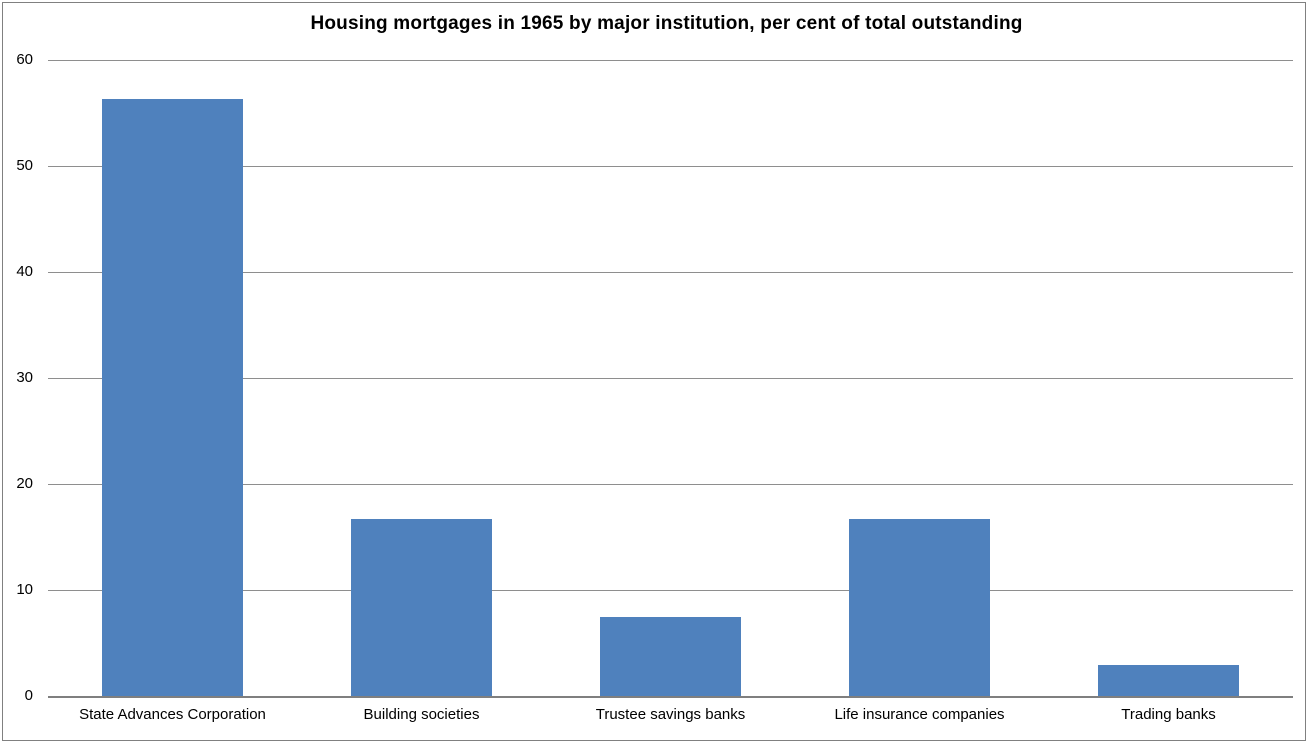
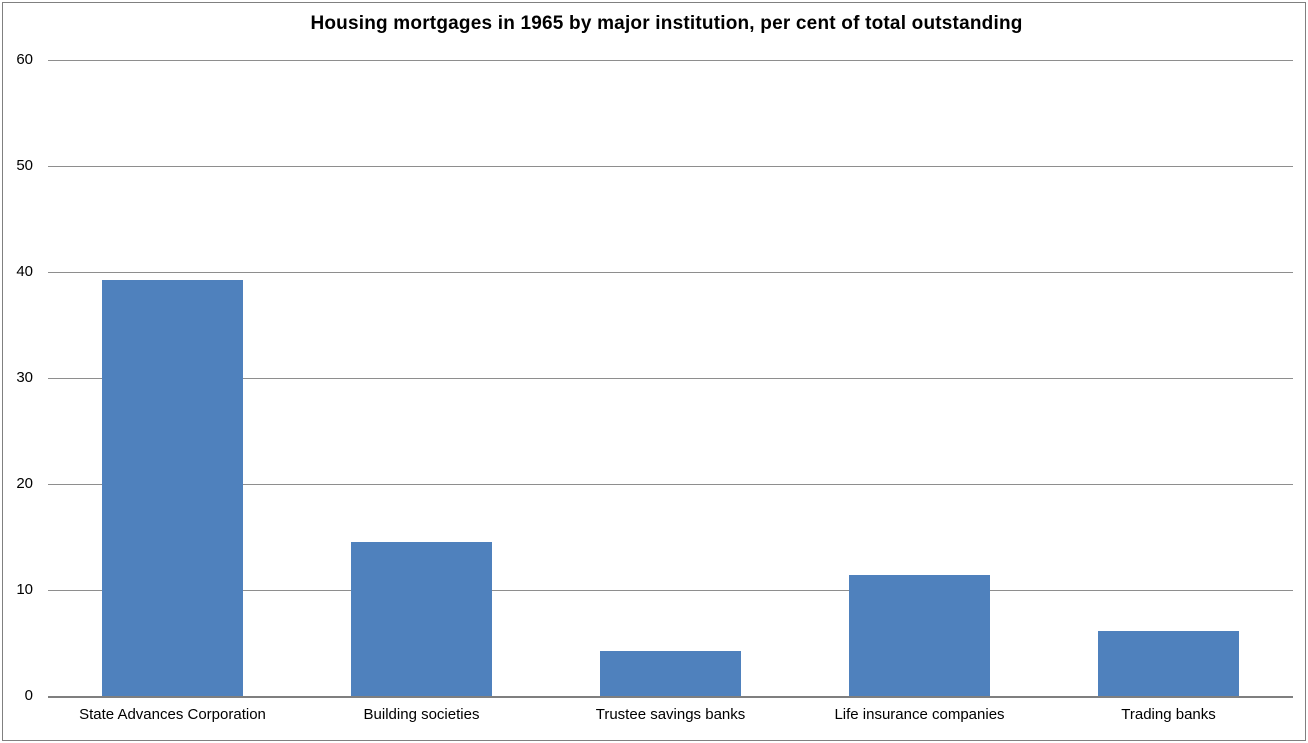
State Advances Corporation: 56.3 -> 39.2
Building societies: 16.7 -> 14.5
Trustee savings banks: 7.5 -> 4.2
Life insurance companies: 16.7 -> 11.4
Trading banks: 2.9 -> 6.1
